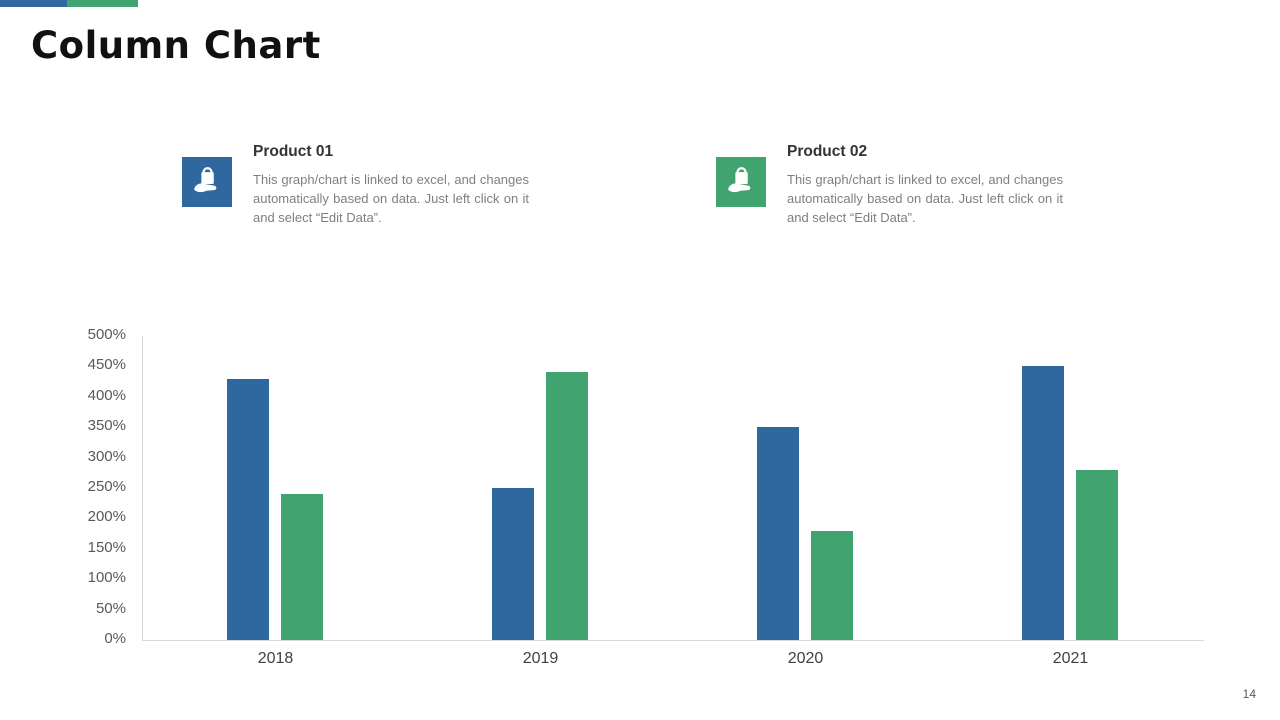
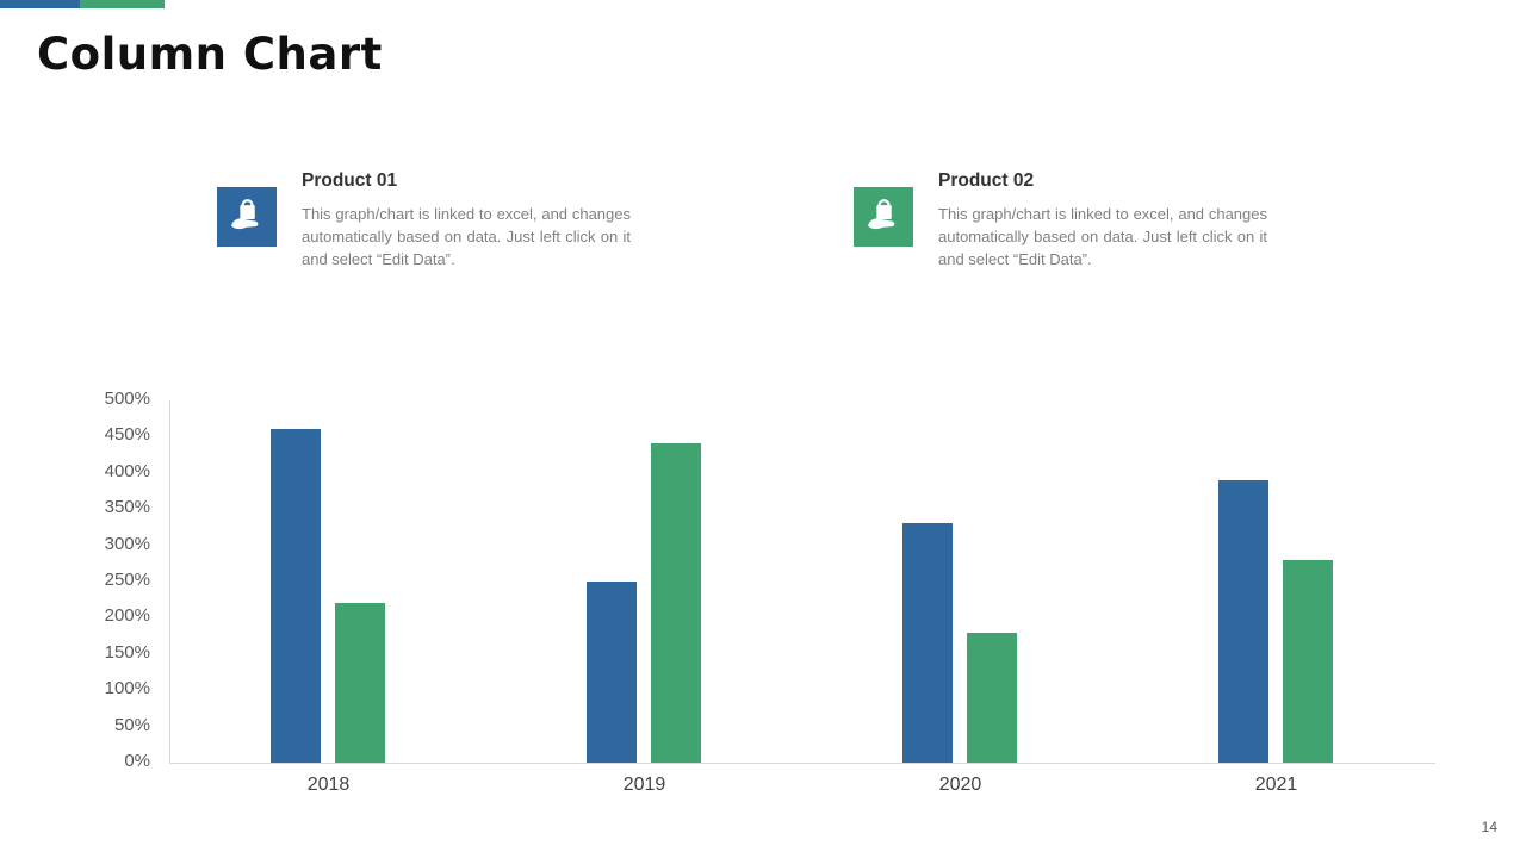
Product 01/2018: 430% -> 460%
Product 02/2018: 240% -> 220%
Product 01/2020: 350% -> 330%
Product 01/2021: 450% -> 390%
